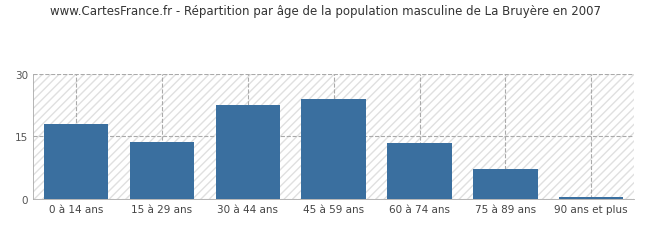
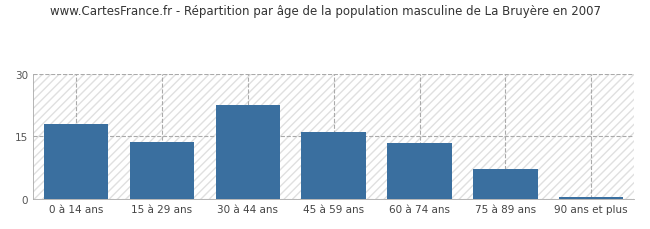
45 à 59 ans: 24.0 -> 16.0
